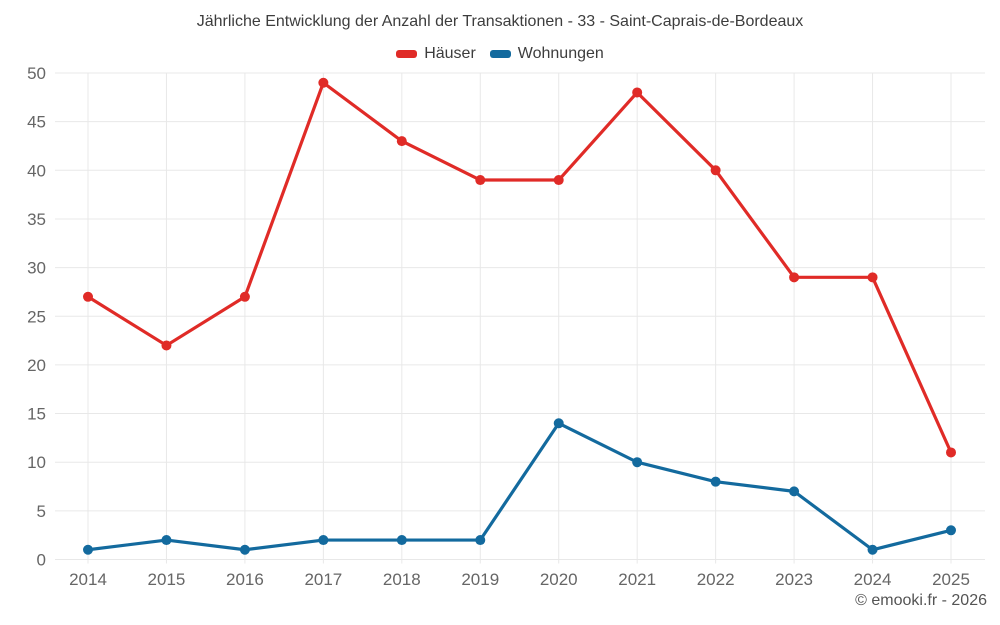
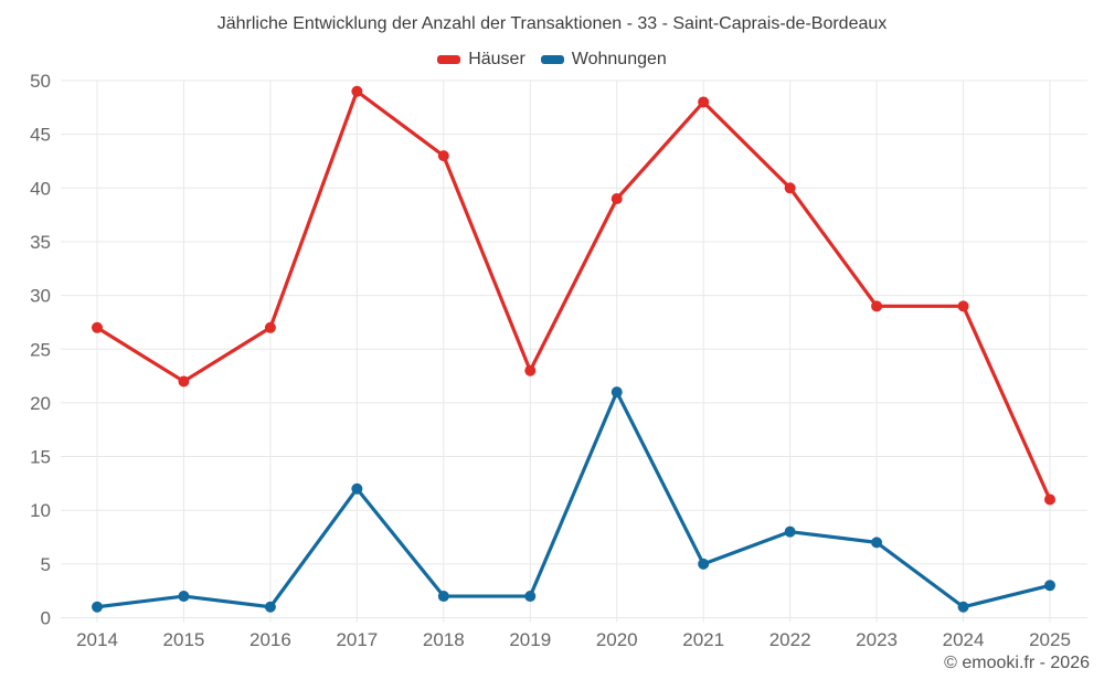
Wohnungen/2017: 2 -> 12
Häuser/2019: 39 -> 23
Wohnungen/2020: 14 -> 21
Wohnungen/2021: 10 -> 5
